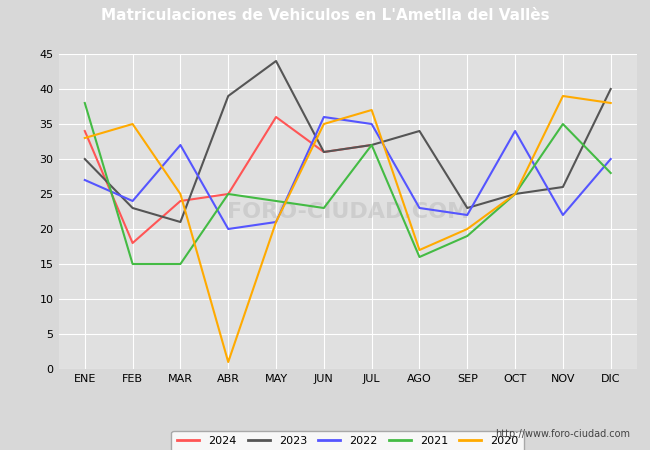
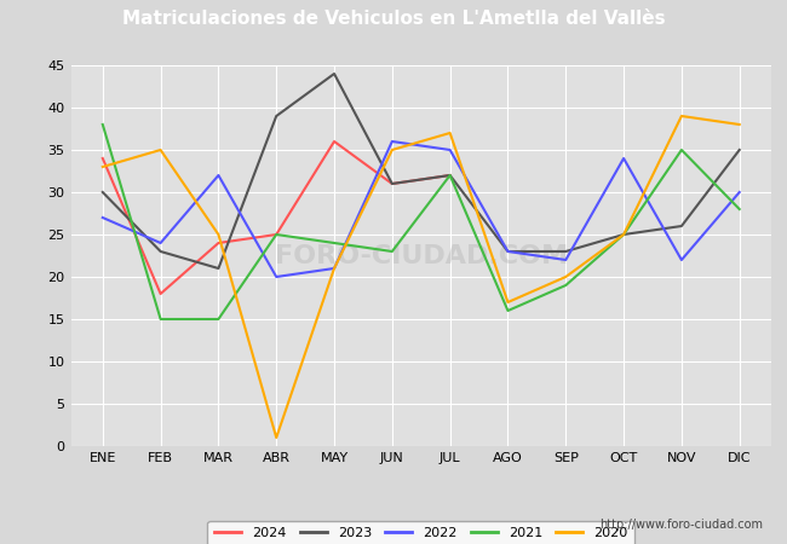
2023/AGO: 34 -> 23
2023/DIC: 40 -> 35
